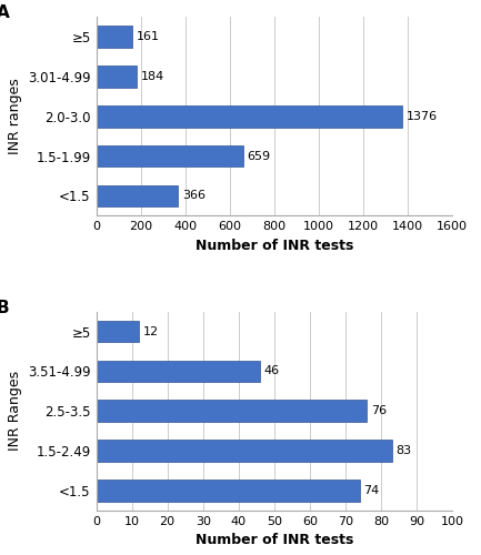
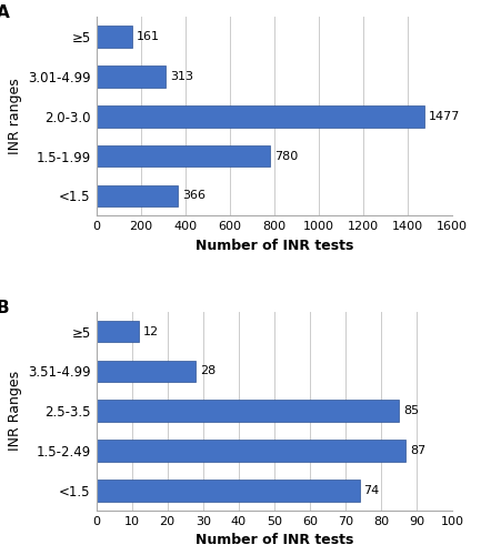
3.01-4.99: 184 -> 313
2.0-3.0: 1376 -> 1477
1.5-1.99: 659 -> 780
3.51-4.99: 46 -> 28
2.5-3.5: 76 -> 85
1.5-2.49: 83 -> 87
